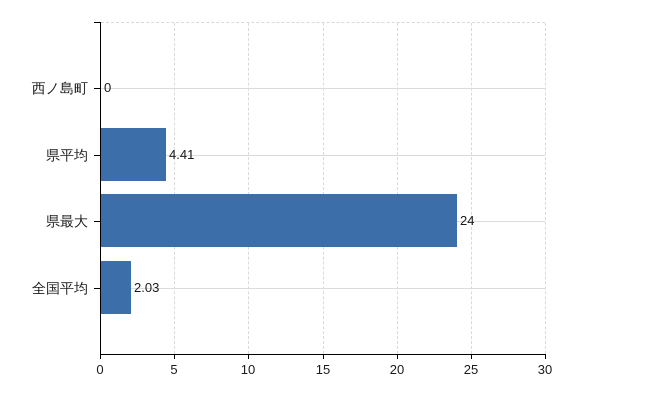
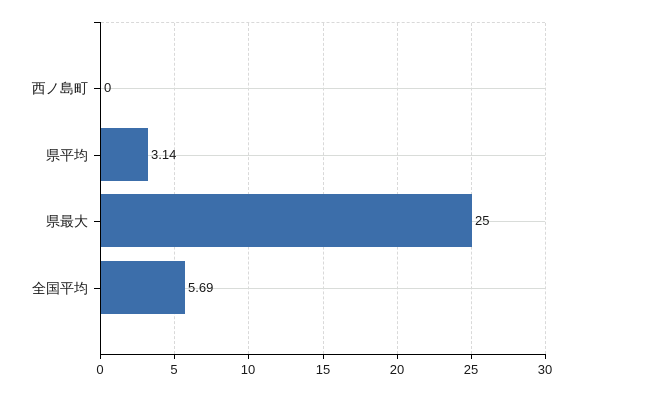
県平均: 4.41 -> 3.14
県最大: 24 -> 25
全国平均: 2.03 -> 5.69
